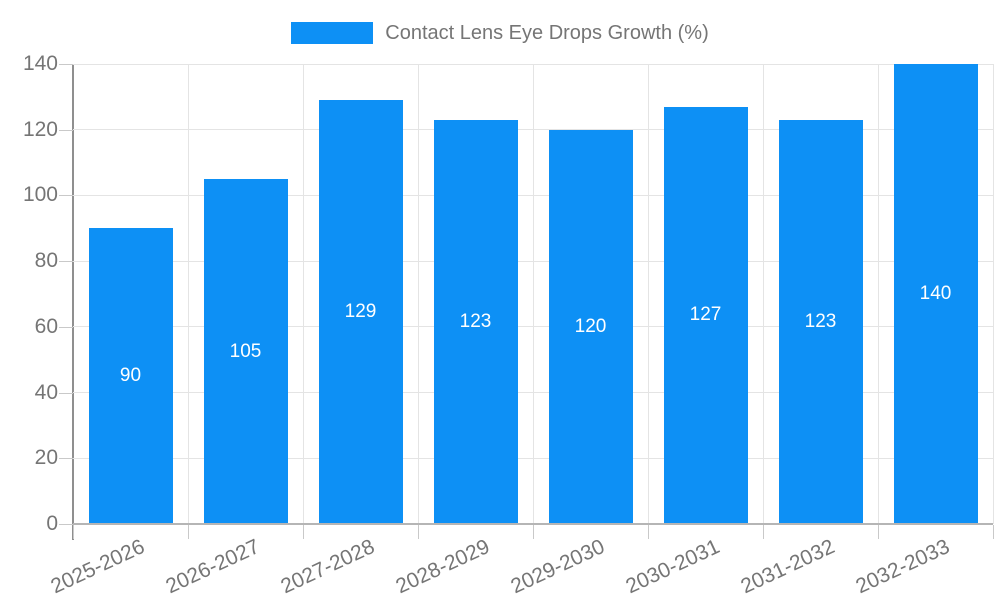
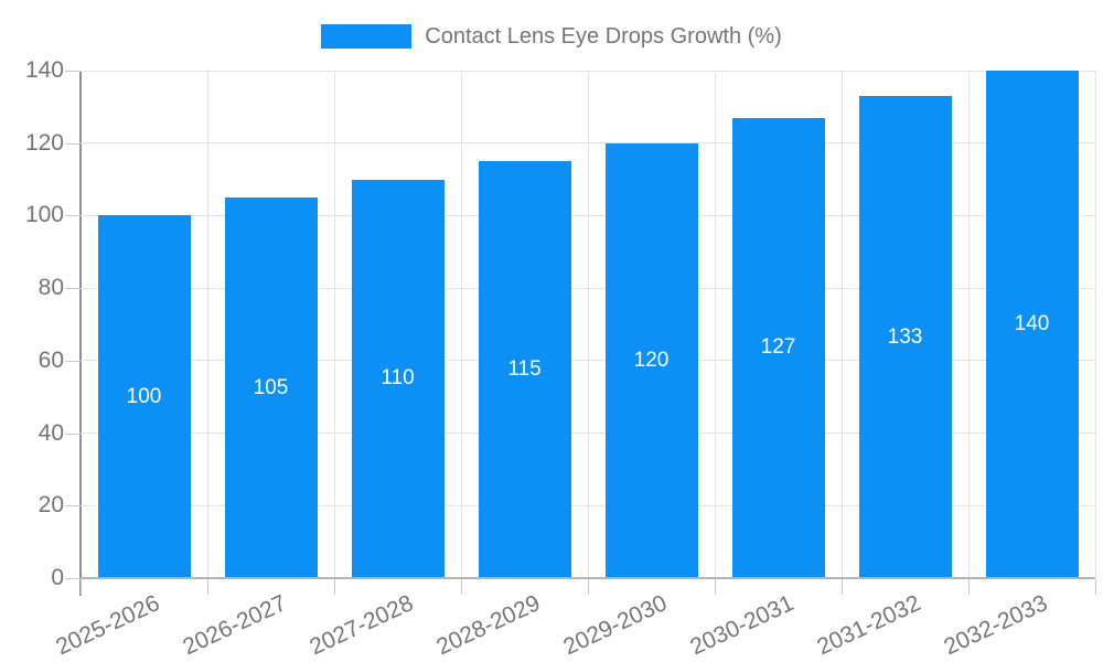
2025-2026: 90 -> 100
2027-2028: 129 -> 110
2028-2029: 123 -> 115
2031-2032: 123 -> 133
